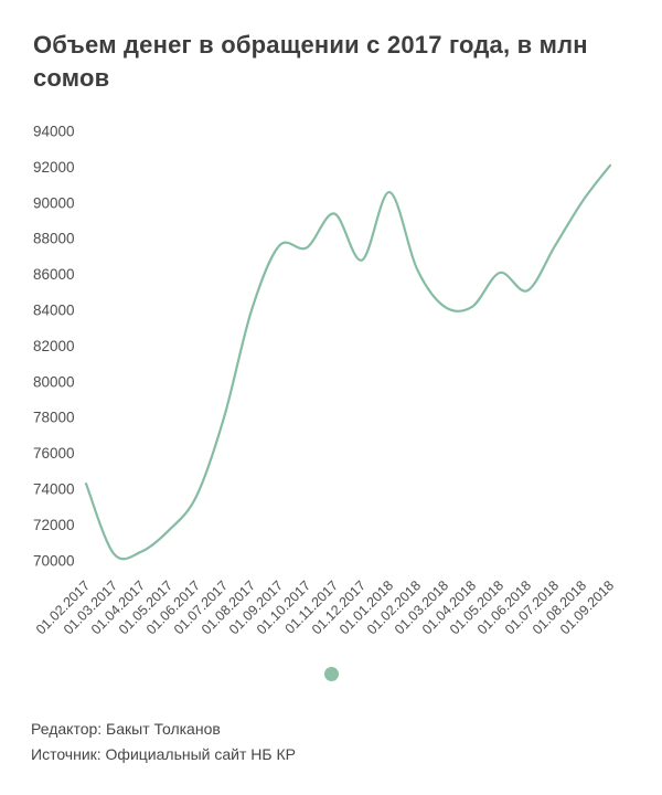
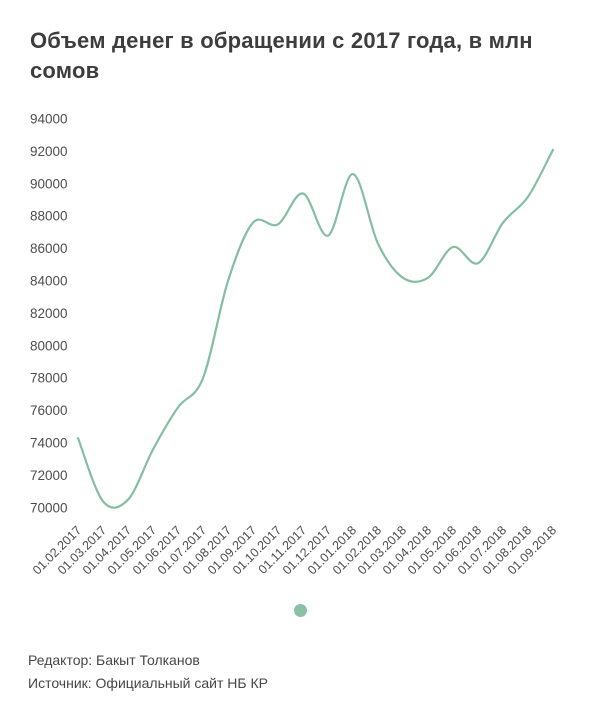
01.05.2017: 71700 -> 73600
01.06.2017: 73600 -> 76200
01.08.2018: 90100 -> 89200
